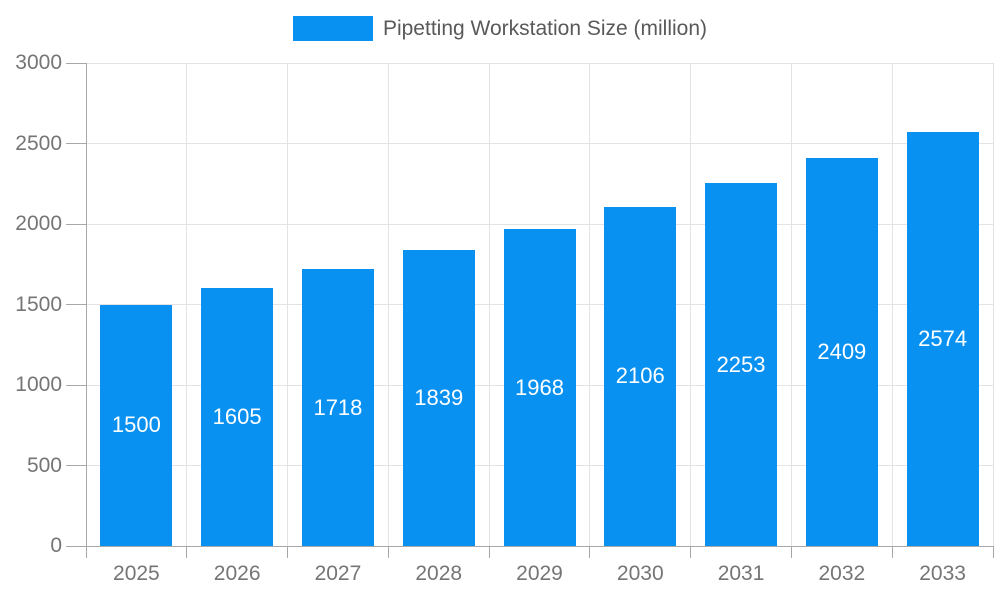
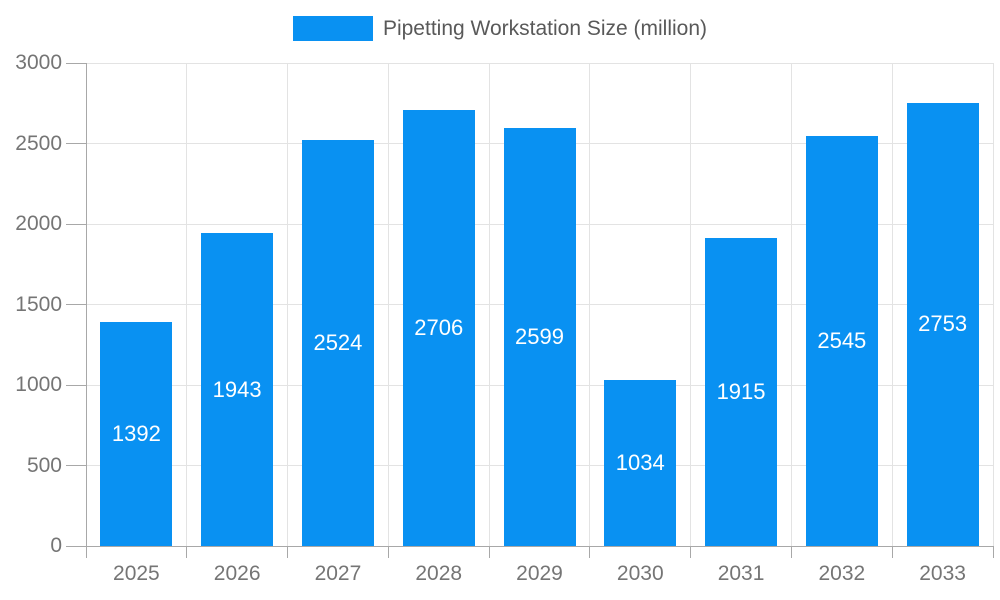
2025: 1500 -> 1392
2026: 1605 -> 1943
2027: 1718 -> 2524
2028: 1839 -> 2706
2029: 1968 -> 2599
2030: 2106 -> 1034
2031: 2253 -> 1915
2032: 2409 -> 2545
2033: 2574 -> 2753
